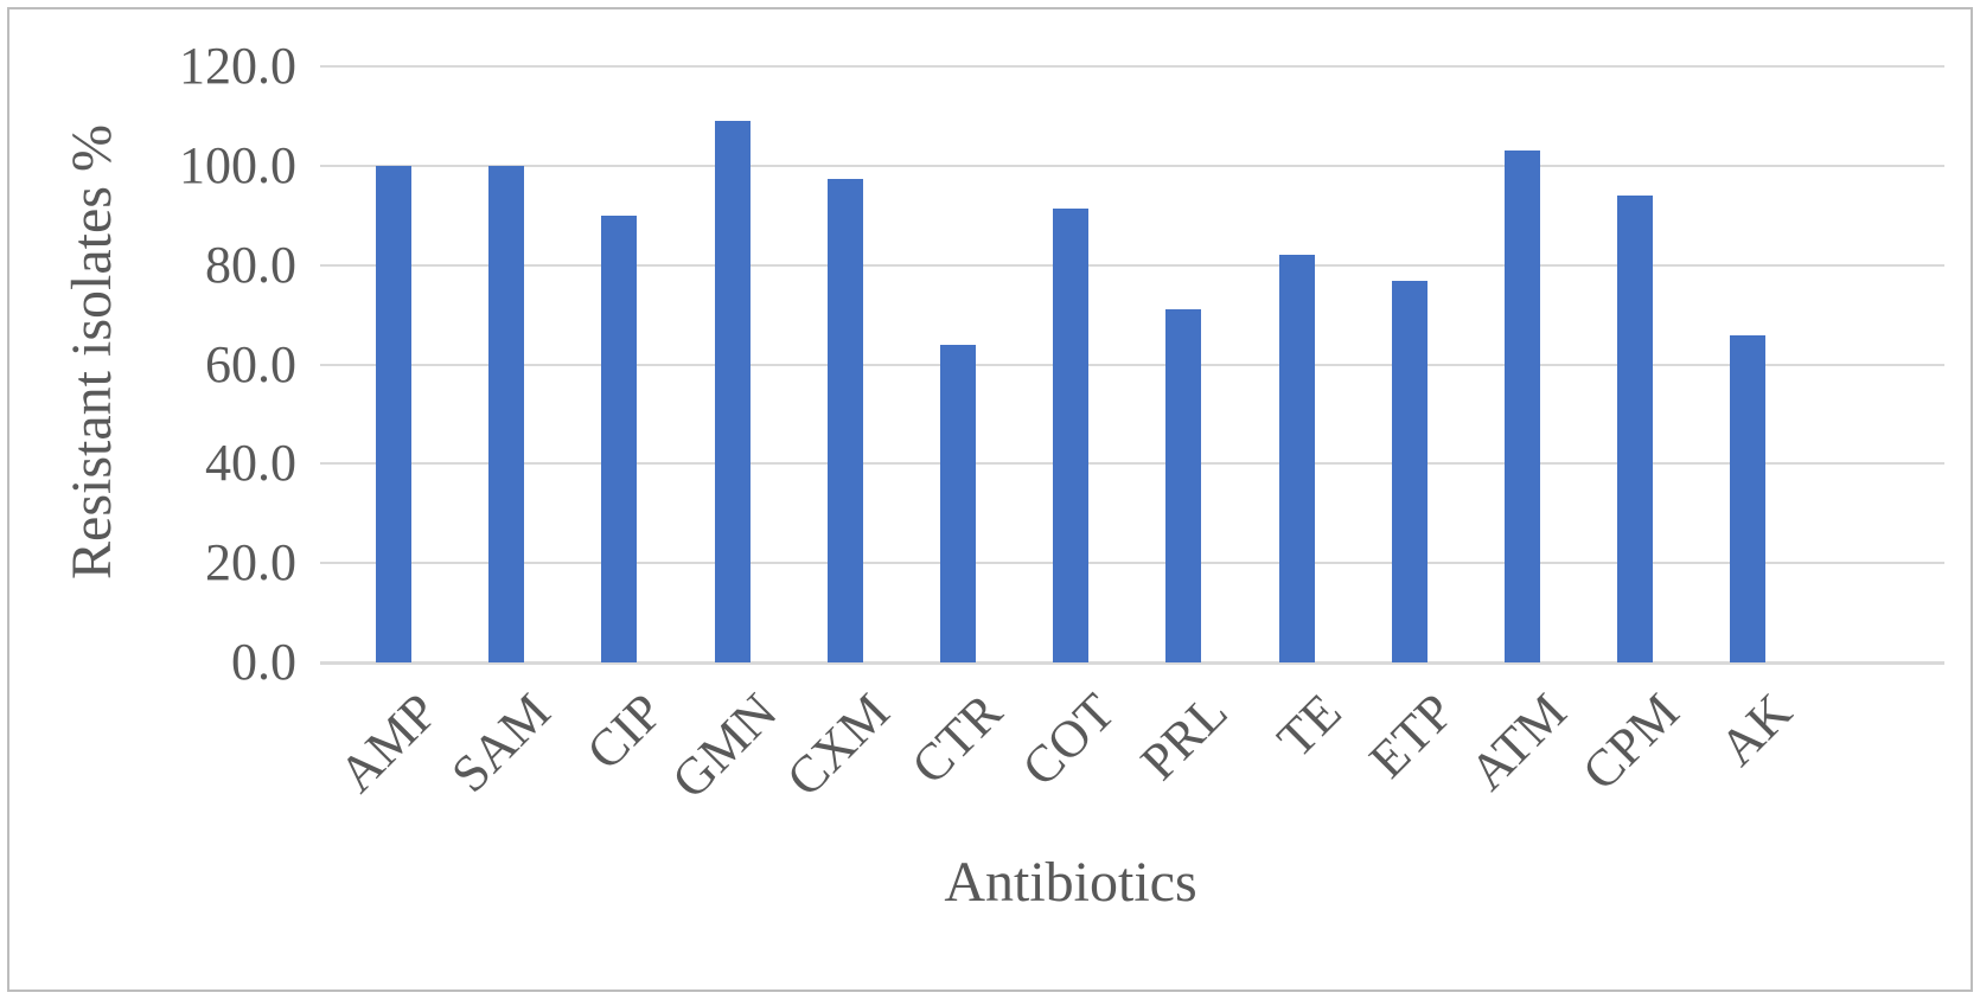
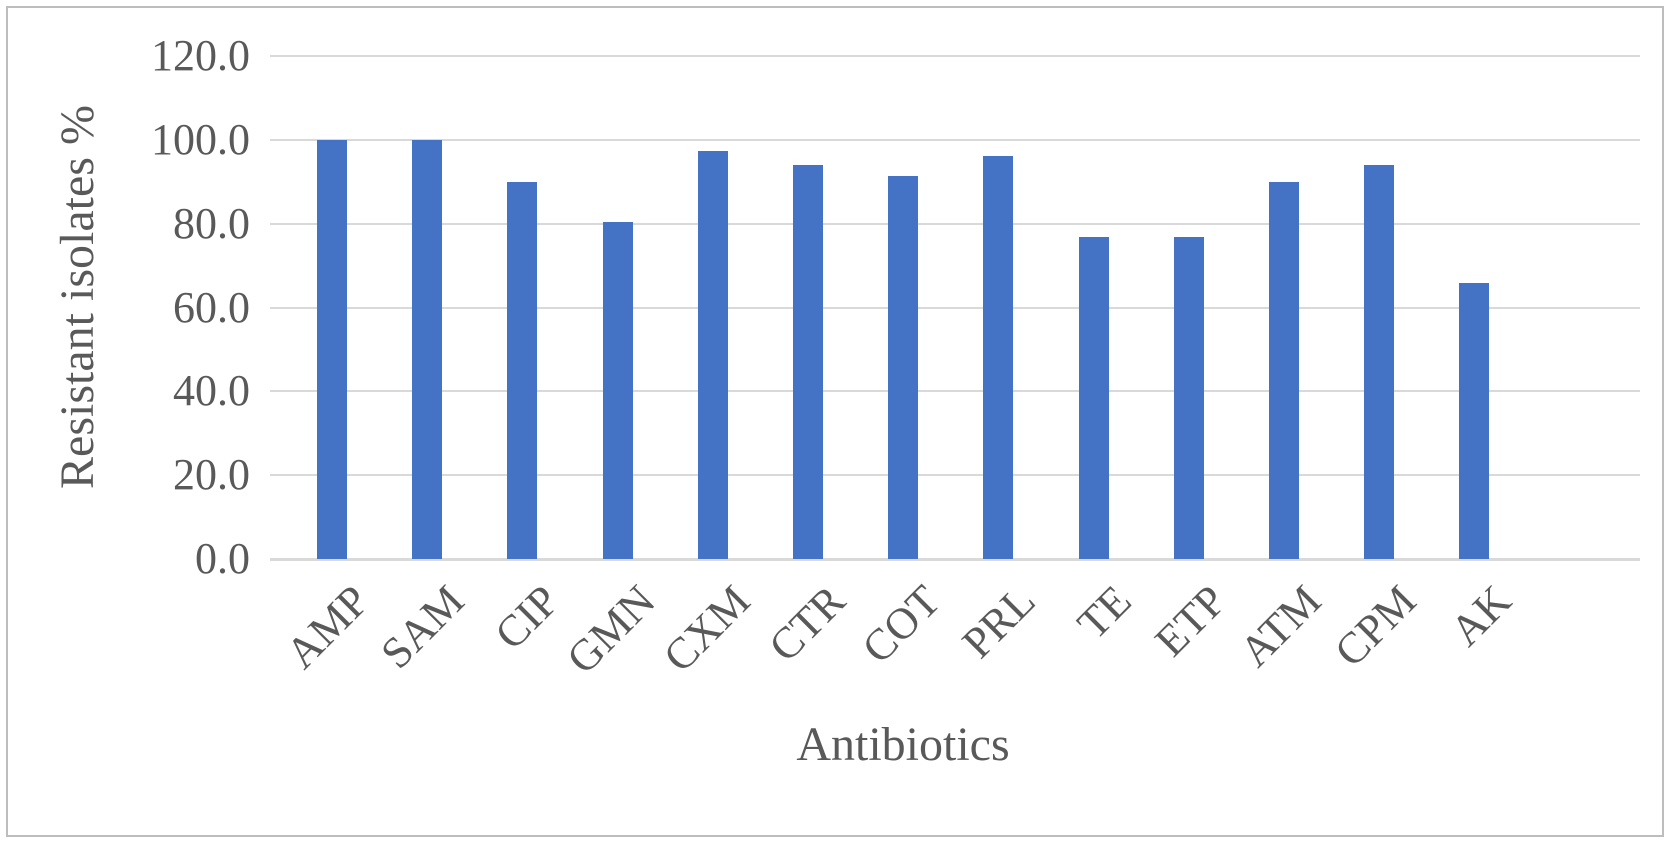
GMN: 109 -> 80
CTR: 64 -> 94
PRL: 71 -> 96
TE: 82 -> 77
ATM: 103 -> 90
